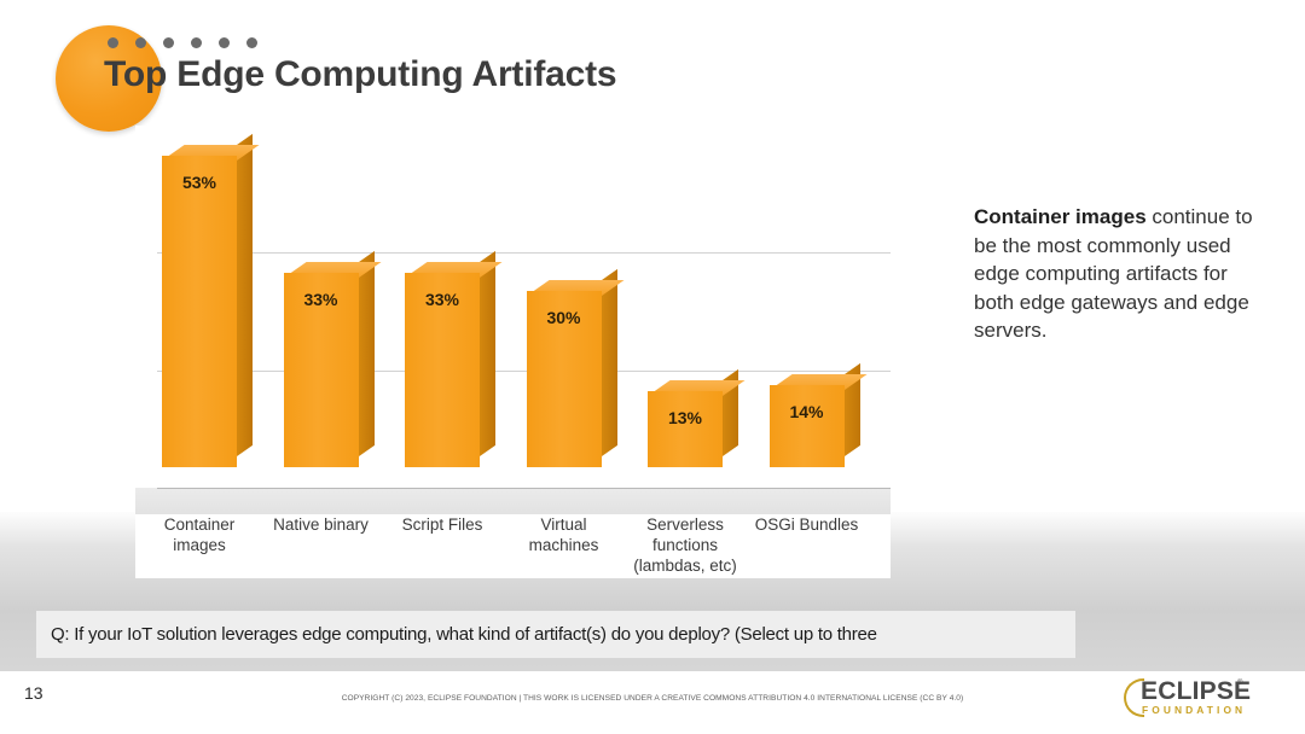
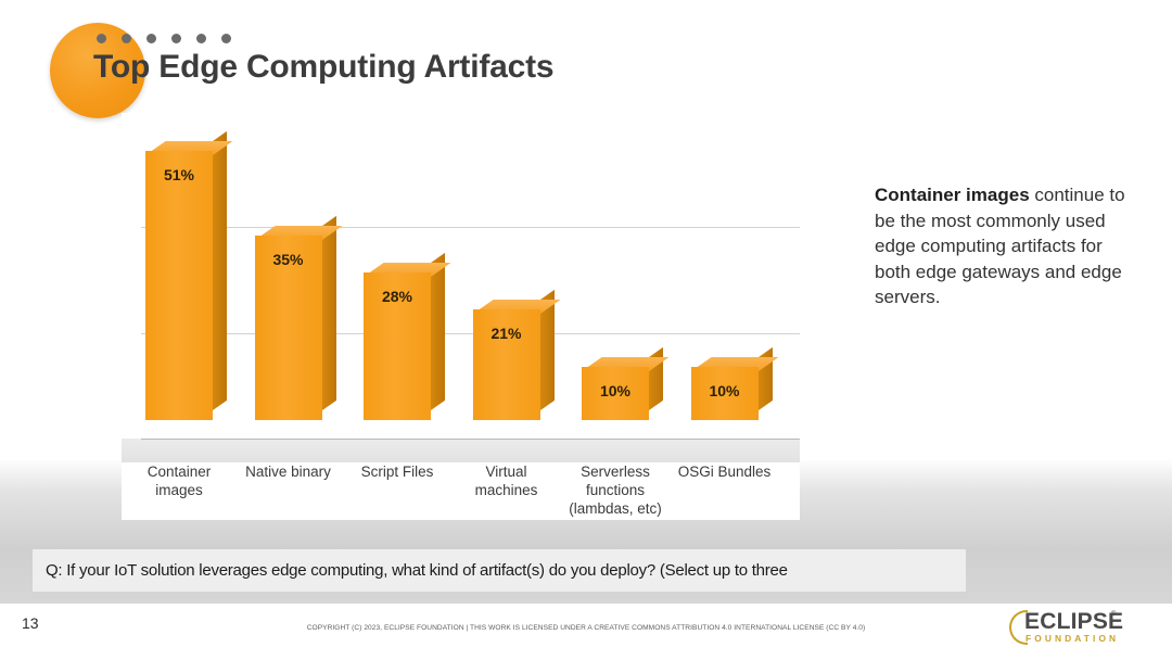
Container images: 53% -> 51%
Native binary: 33% -> 35%
Script Files: 33% -> 28%
Virtual machines: 30% -> 21%
Serverless functions (lambdas, etc): 13% -> 10%
OSGi Bundles: 14% -> 10%
